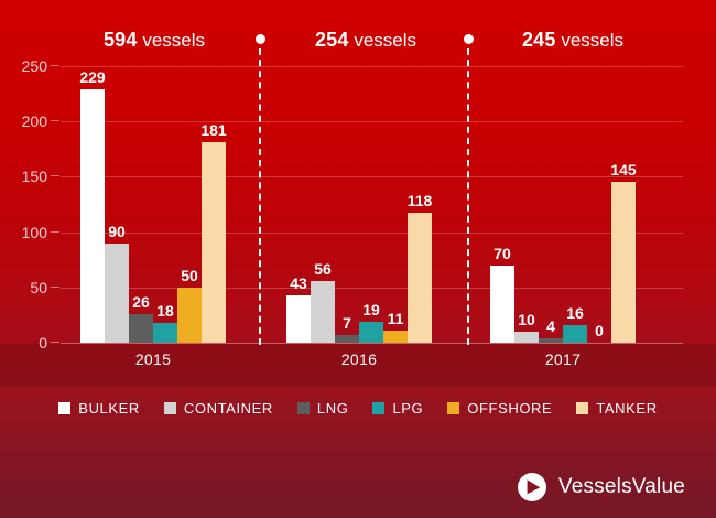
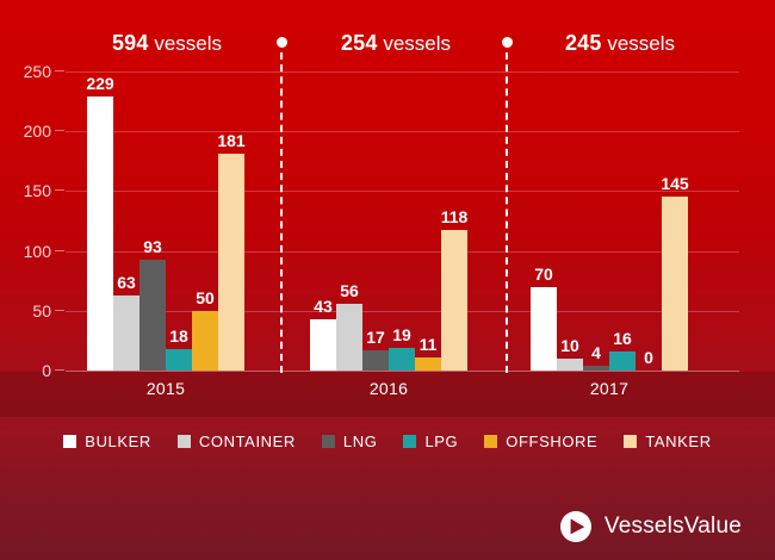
CONTAINER/2015: 90 -> 63
LNG/2015: 26 -> 93
LNG/2016: 7 -> 17
